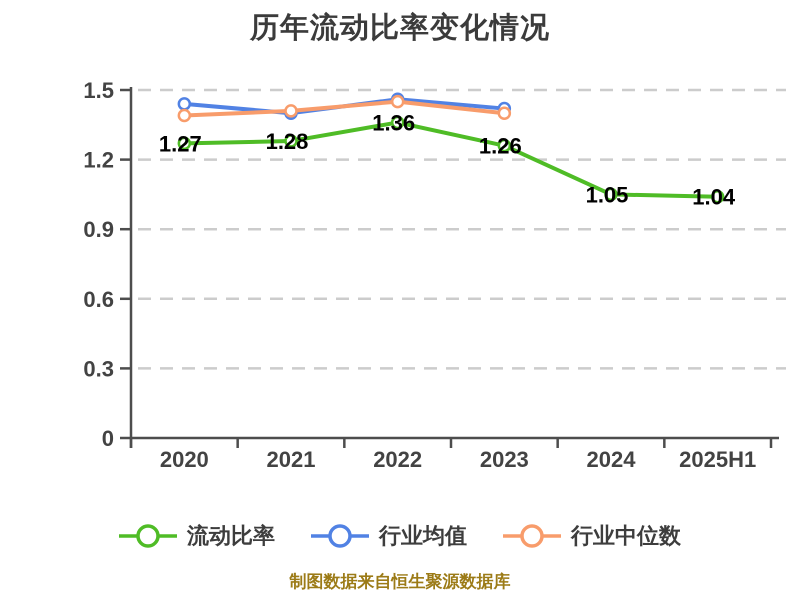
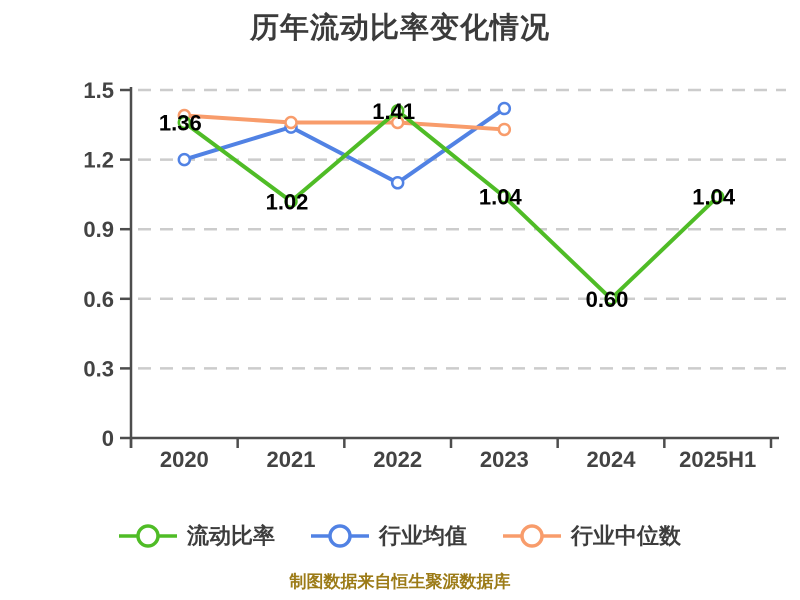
流动比率/2020: 1.27 -> 1.36
行业均值/2020: 1.44 -> 1.20
流动比率/2021: 1.28 -> 1.02
行业均值/2021: 1.40 -> 1.34
行业中位数/2021: 1.41 -> 1.36
流动比率/2022: 1.36 -> 1.41
行业均值/2022: 1.46 -> 1.10
行业中位数/2022: 1.45 -> 1.36
流动比率/2023: 1.26 -> 1.04
行业中位数/2023: 1.40 -> 1.33
流动比率/2024: 1.05 -> 0.60
